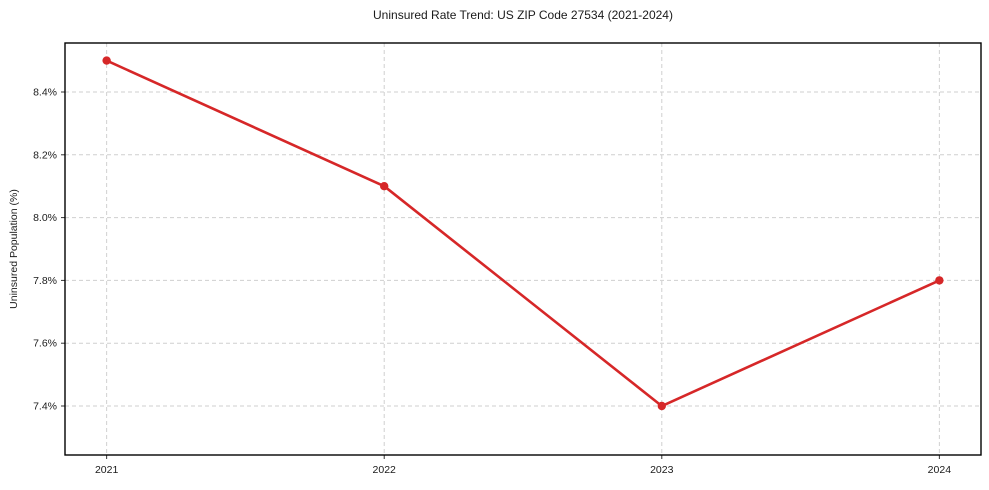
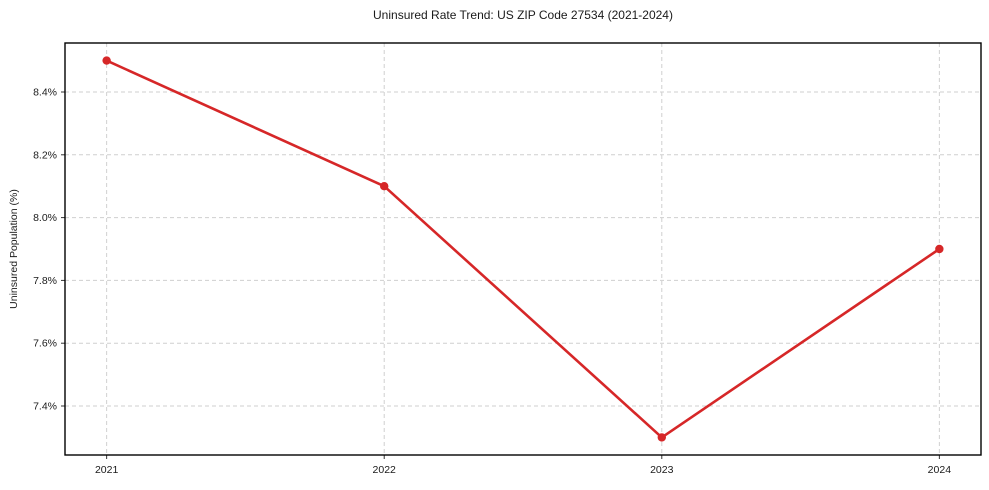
2023: 7.4% -> 7.3%
2024: 7.8% -> 7.9%
